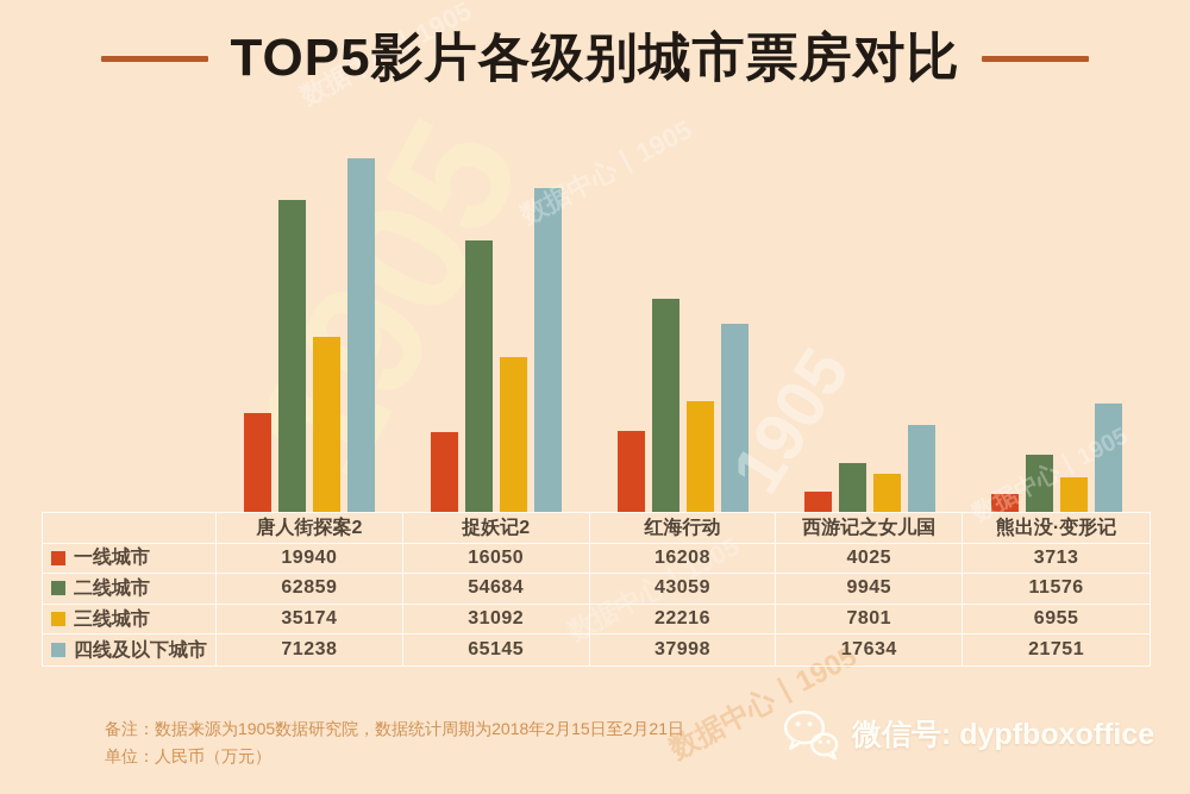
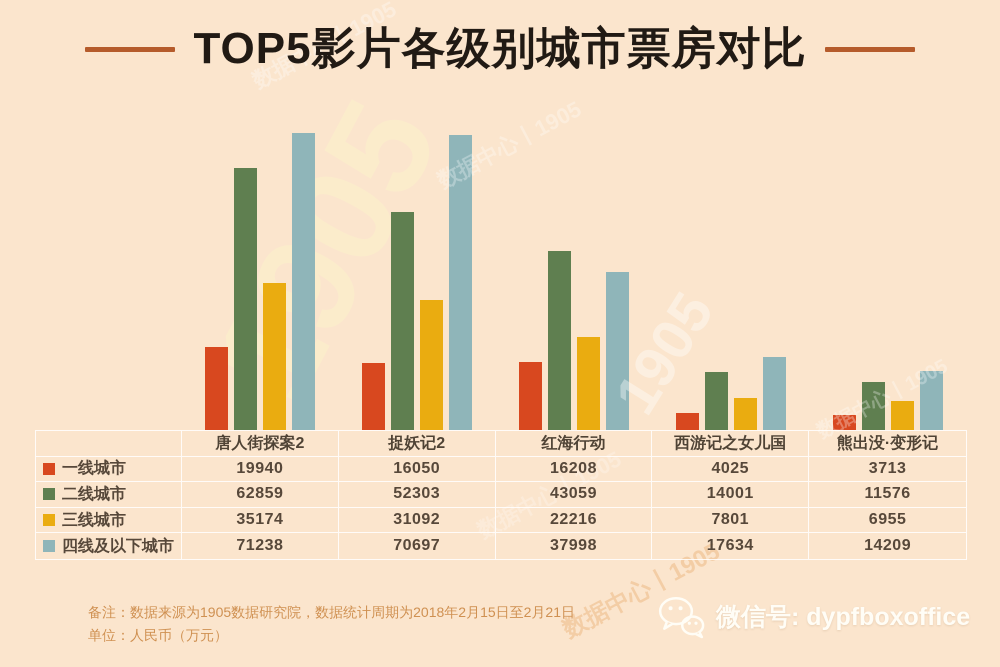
二线城市/捉妖记2: 54684 -> 52303
四线及以下城市/捉妖记2: 65145 -> 70697
二线城市/西游记之女儿国: 9945 -> 14001
四线及以下城市/熊出没·变形记: 21751 -> 14209
